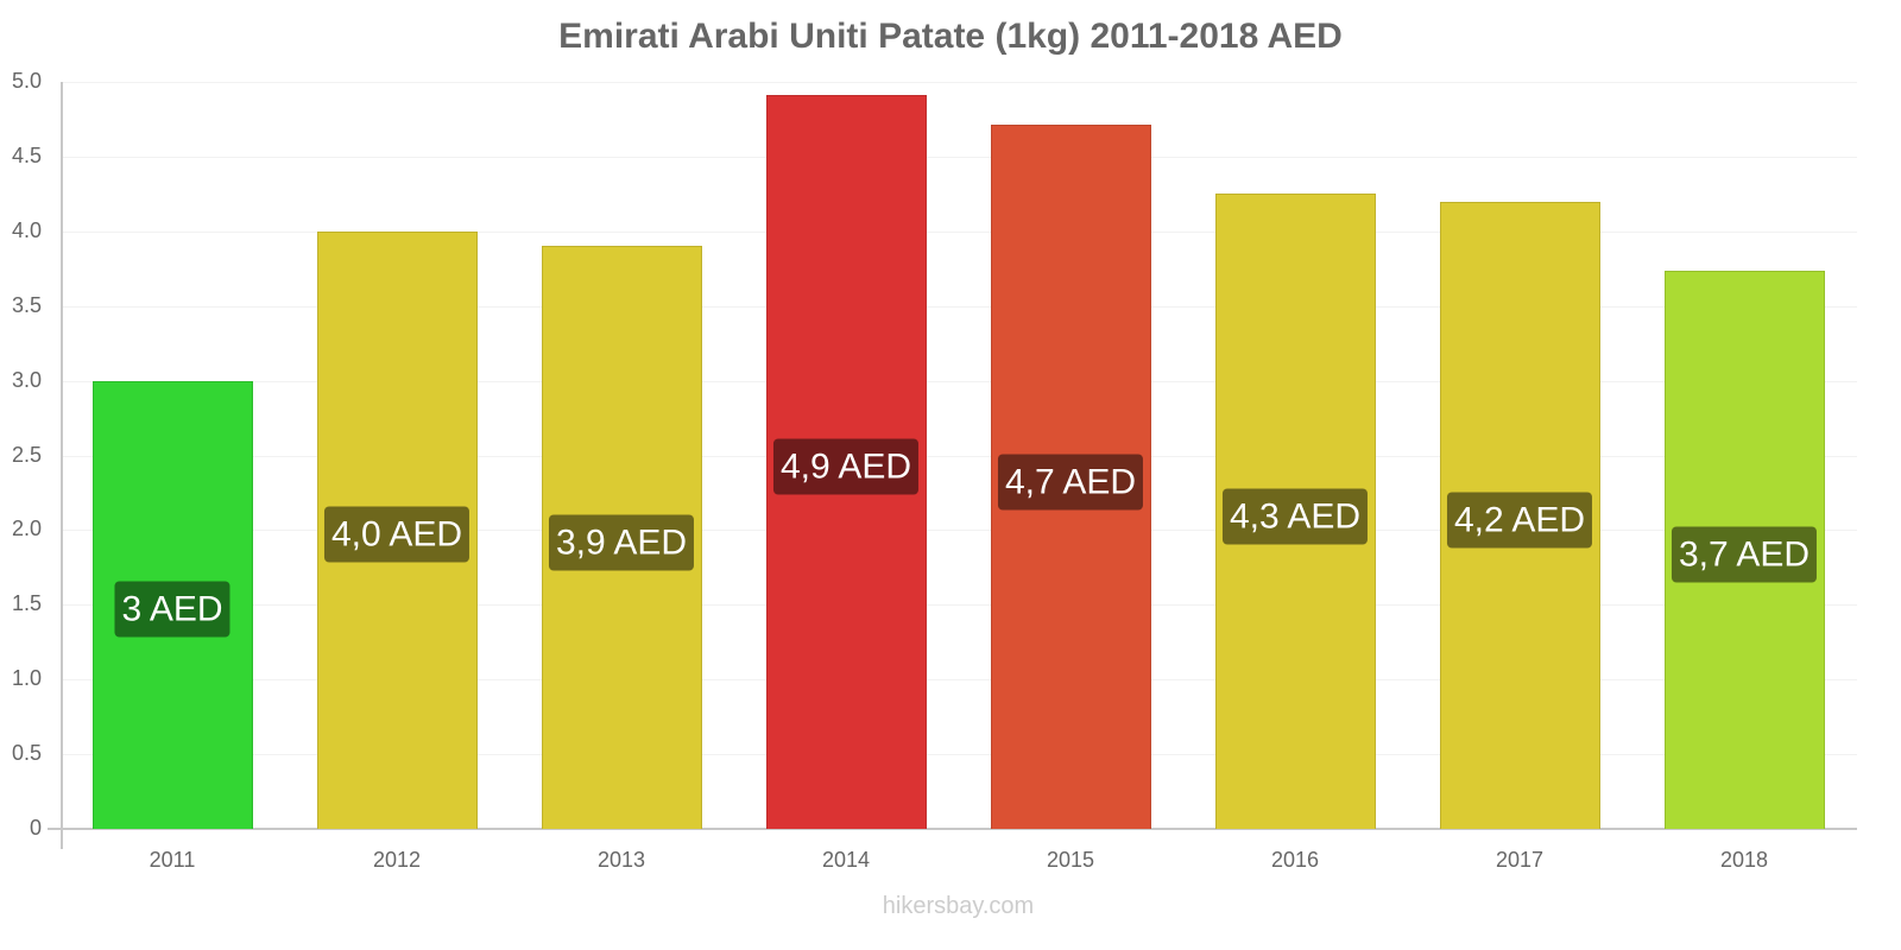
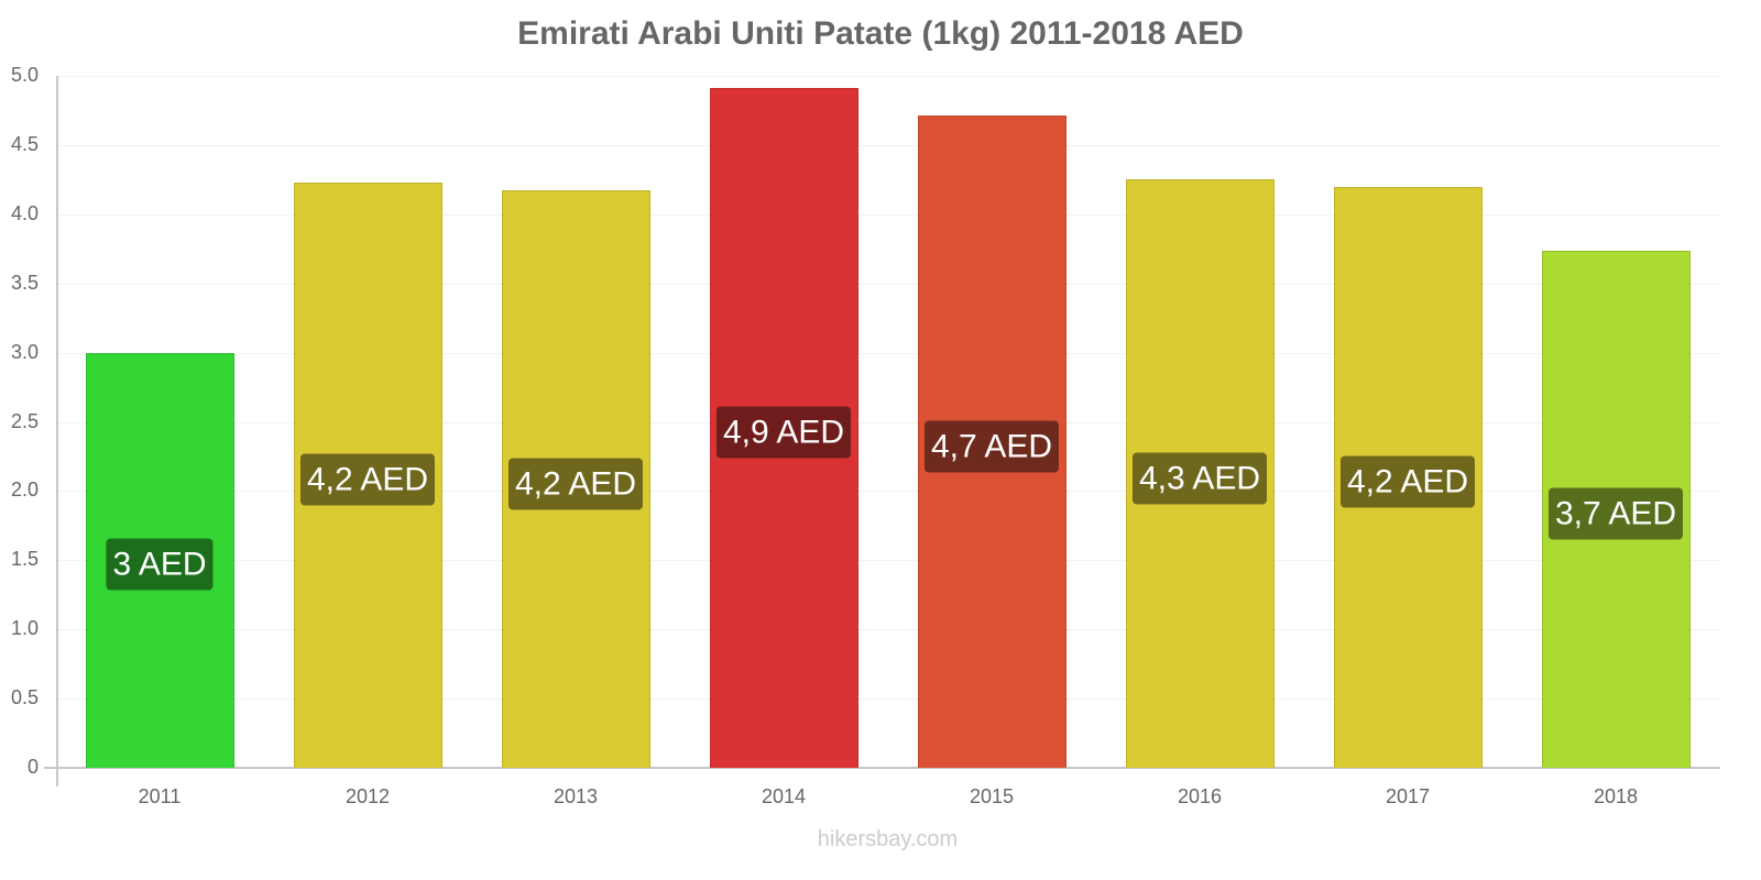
2012: 4,0 -> 4,2
2013: 3,9 -> 4,2
